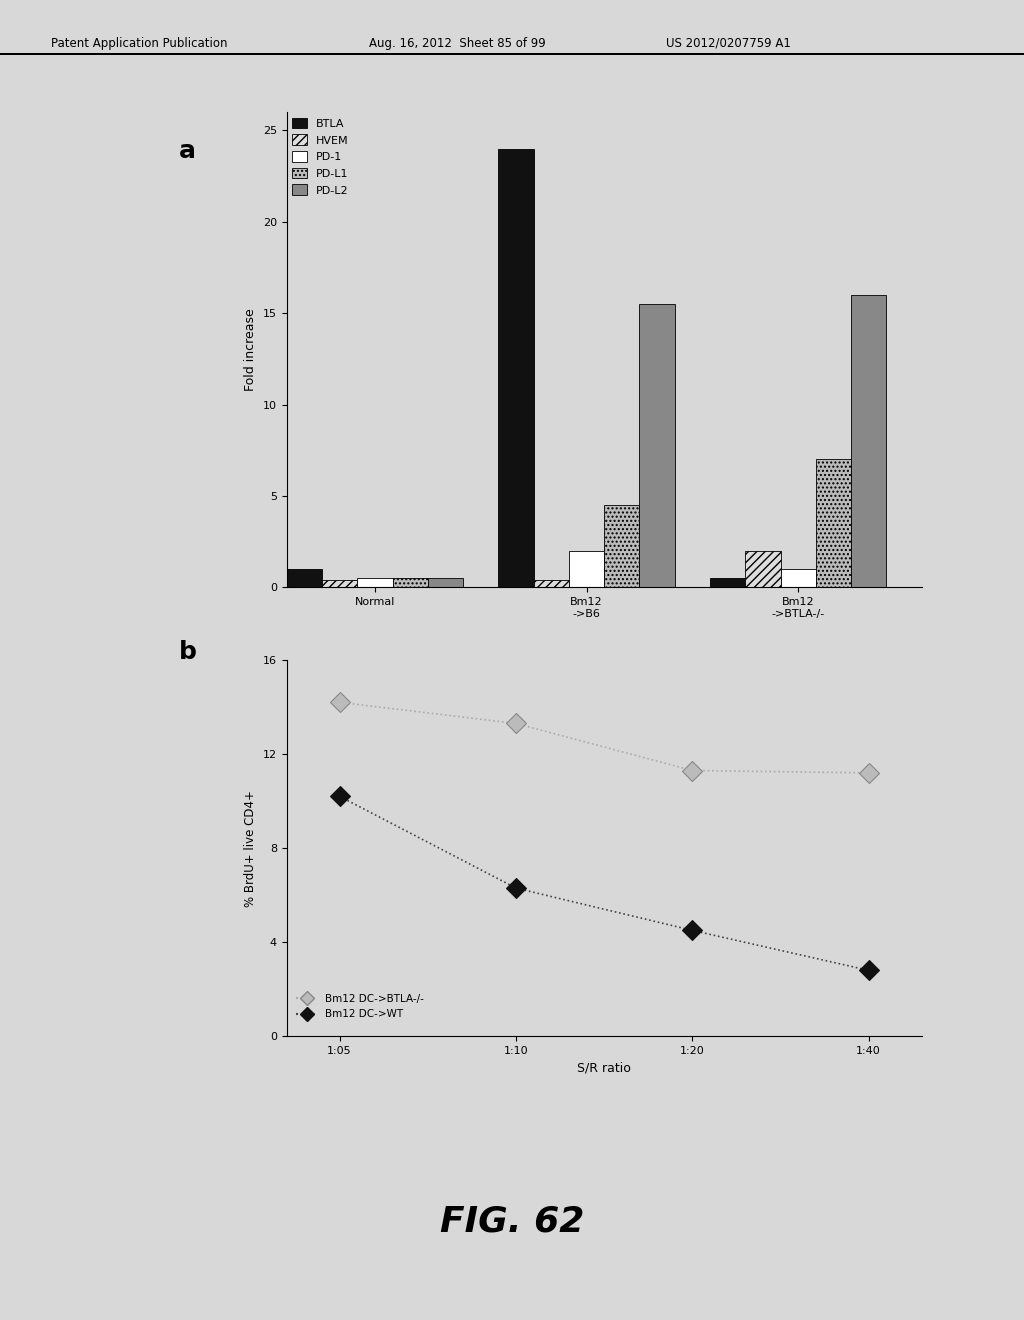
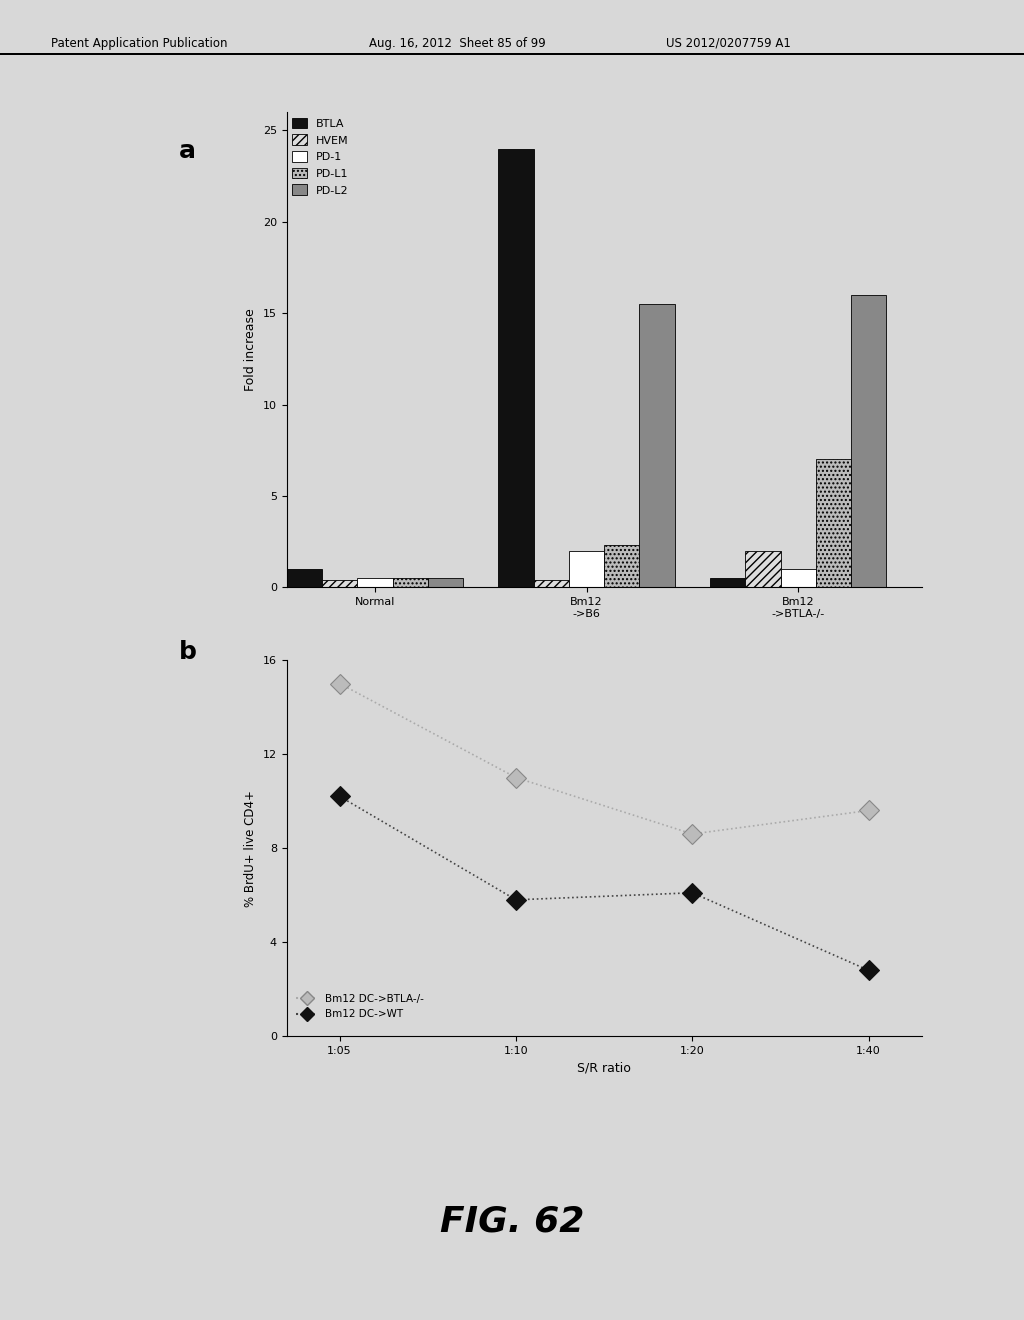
PD-L1/Bm12 ->B6: 4.5 -> 2.3
Bm12 DC->BTLA-/-/1:05: 14.2 -> 15.0
Bm12 DC->BTLA-/-/1:10: 13.3 -> 11.0
Bm12 DC->WT/1:10: 6.3 -> 5.8
Bm12 DC->BTLA-/-/1:20: 11.3 -> 8.6
Bm12 DC->WT/1:20: 4.5 -> 6.1
Bm12 DC->BTLA-/-/1:40: 11.2 -> 9.6
